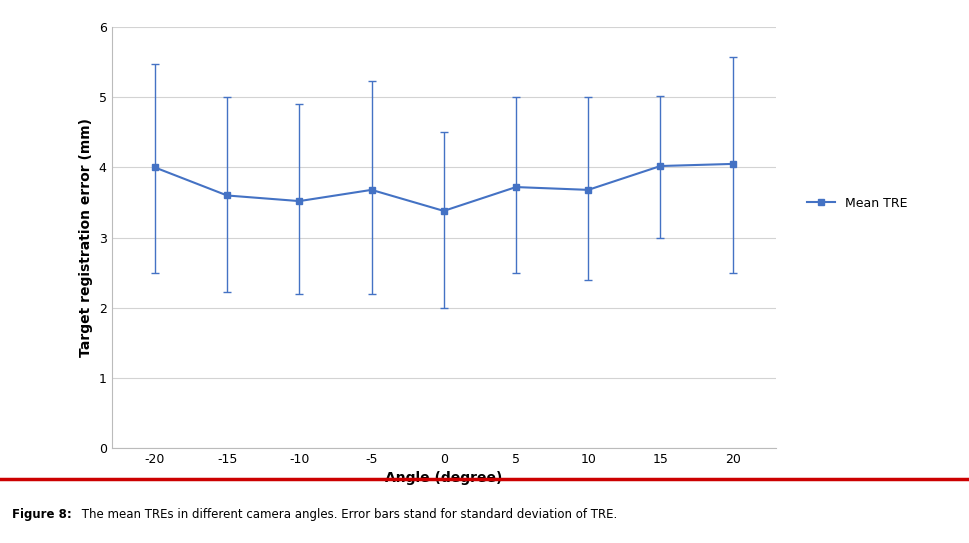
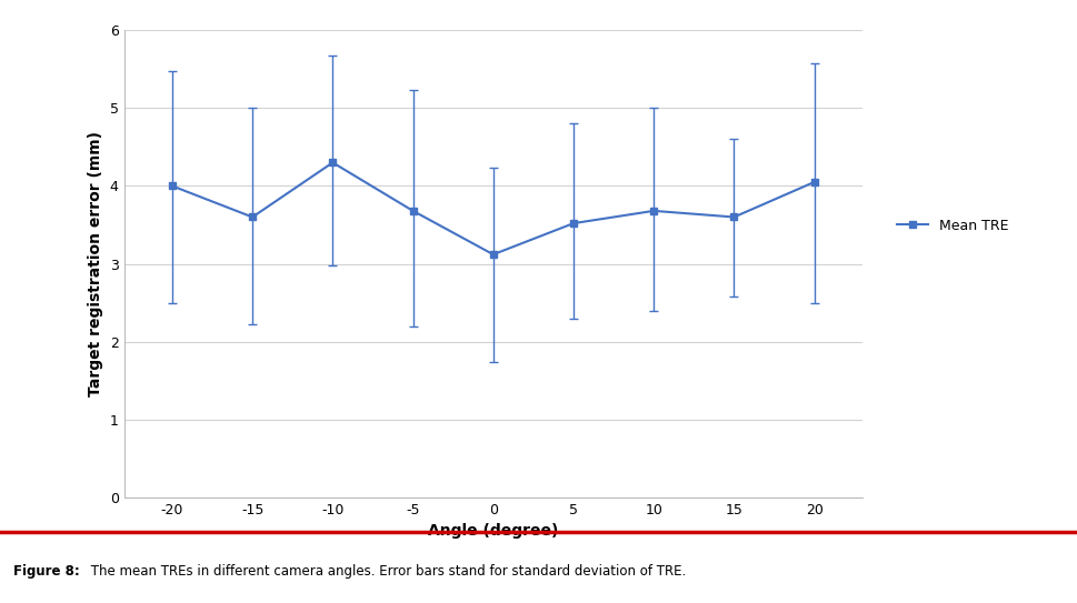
-10: 3.52 -> 4.30
0: 3.38 -> 3.12
5: 3.72 -> 3.52
15: 4.02 -> 3.60
